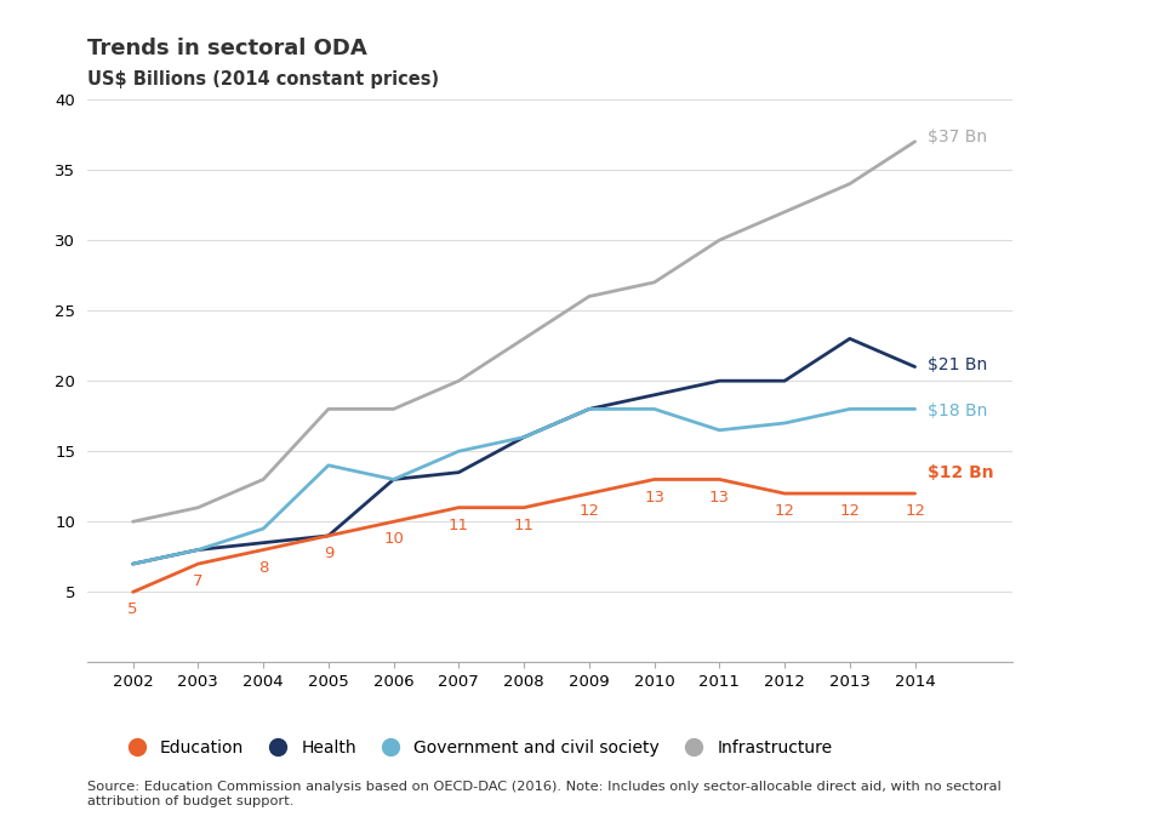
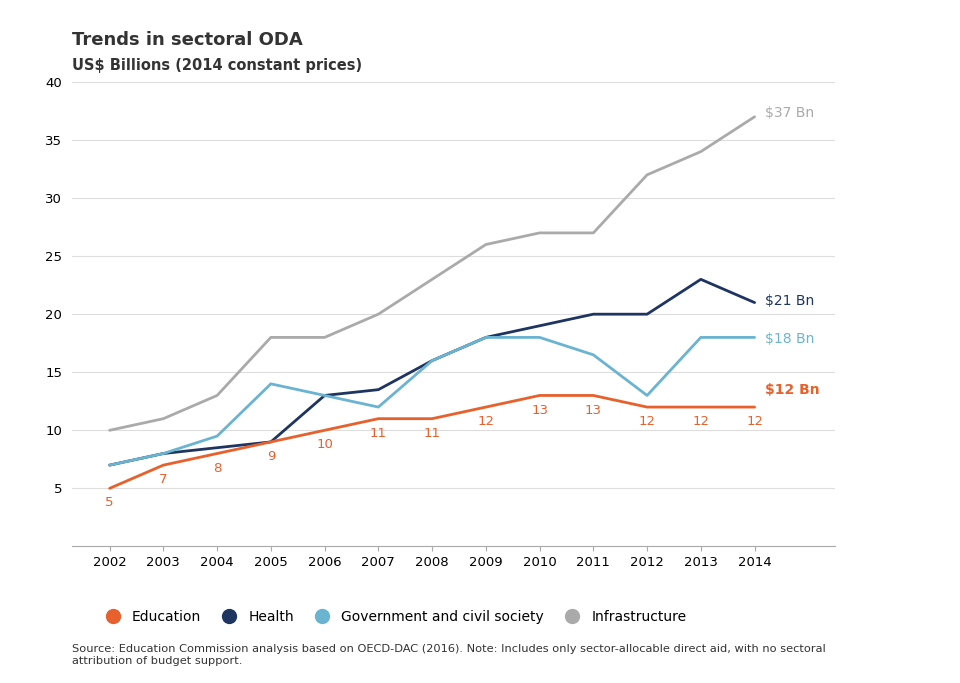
Government and civil society/2007: 15.0 -> 12.0
Infrastructure/2011: 30 -> 27
Government and civil society/2012: 17.0 -> 13.0
